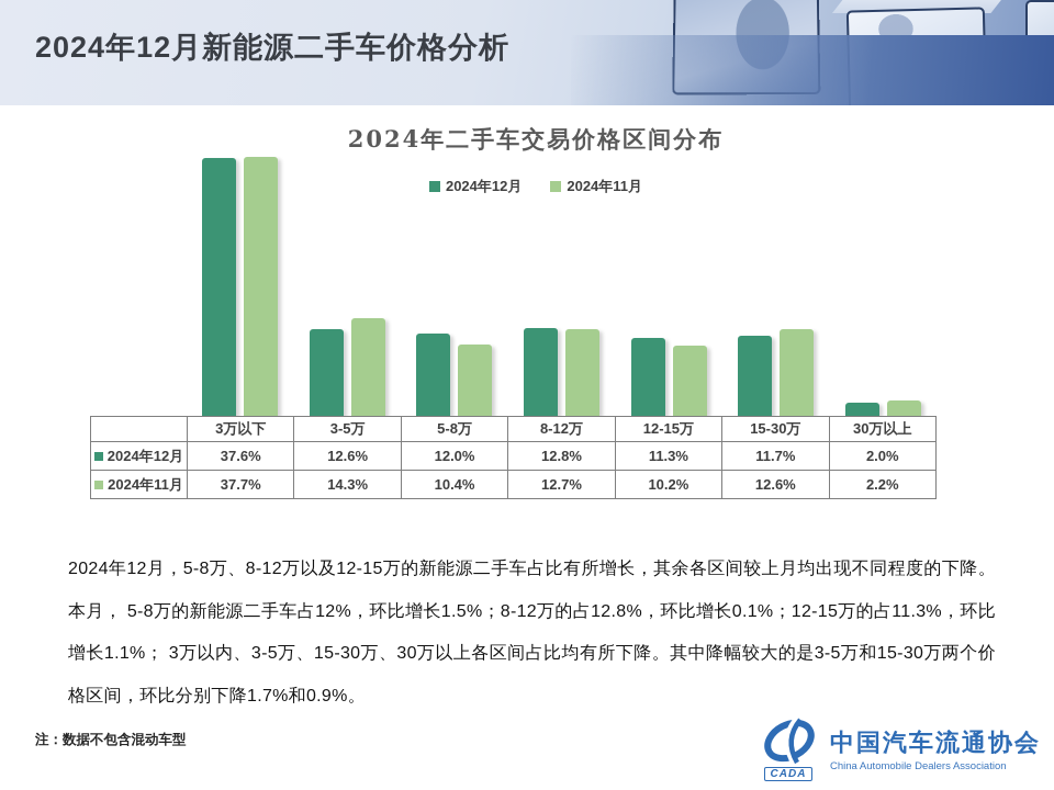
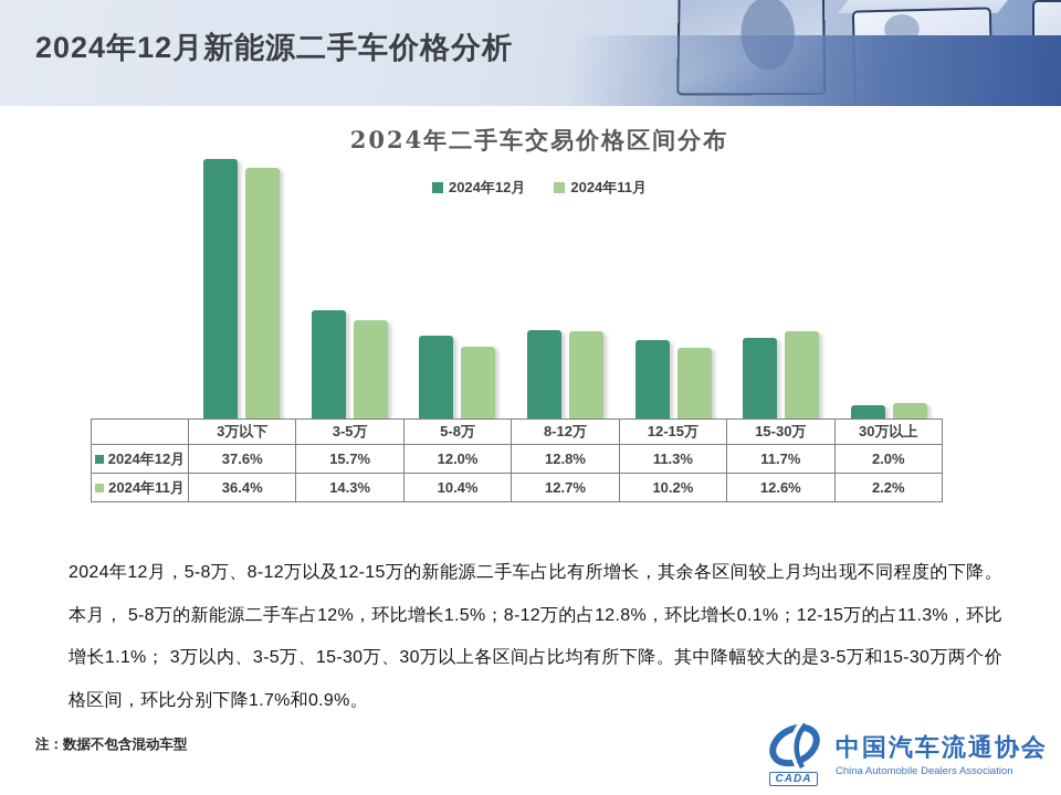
2024年11月/3万以下: 37.7% -> 36.4%
2024年12月/3-5万: 12.6% -> 15.7%
